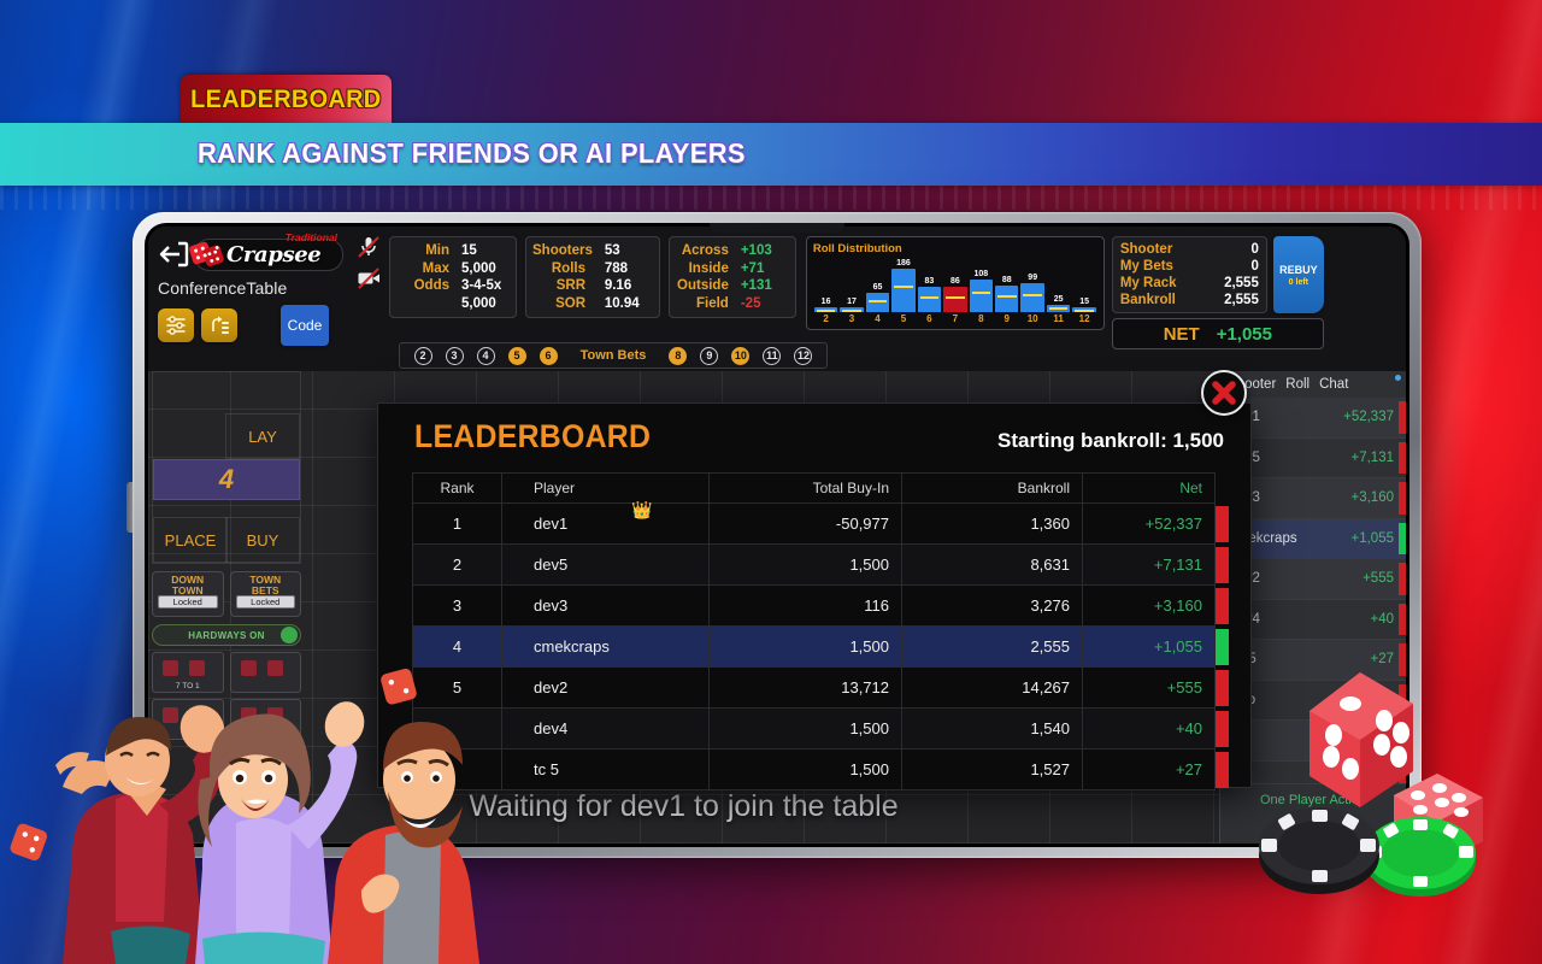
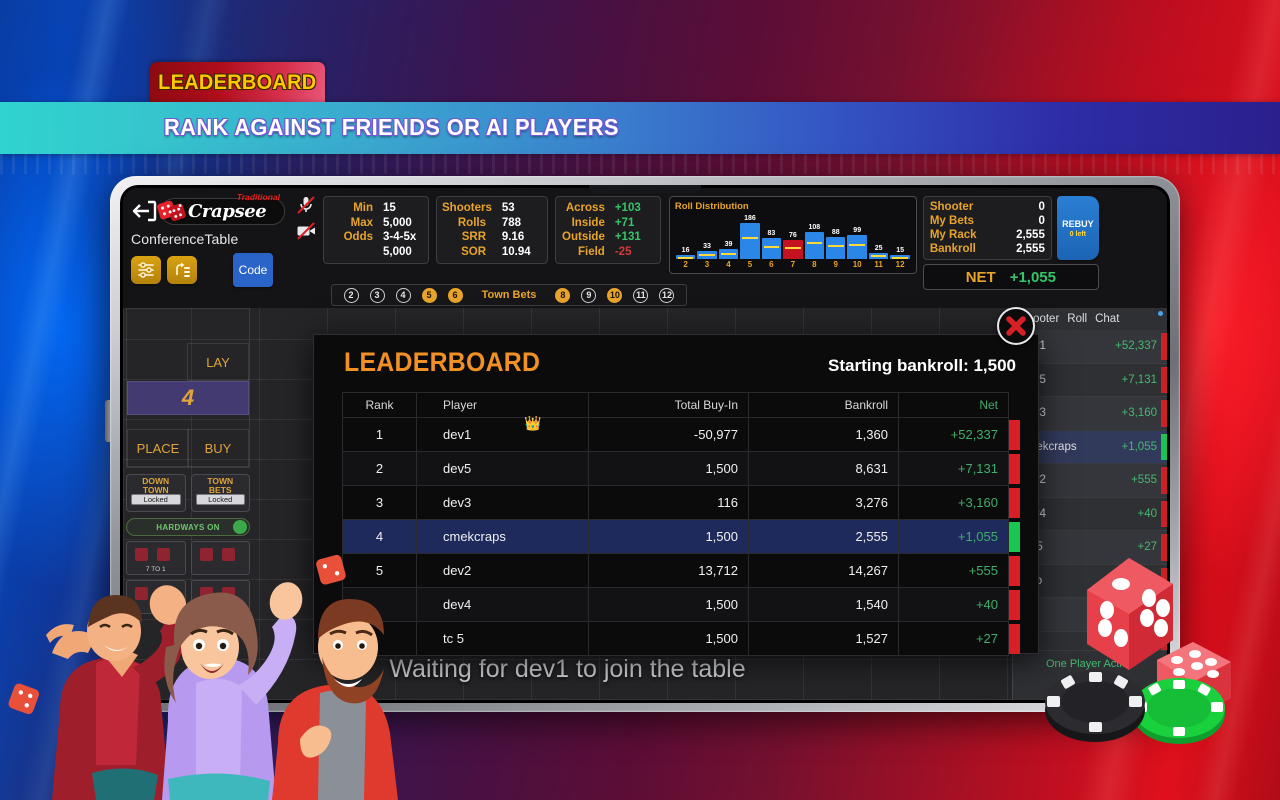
3: 17 -> 33
4: 65 -> 39
7: 86 -> 76
